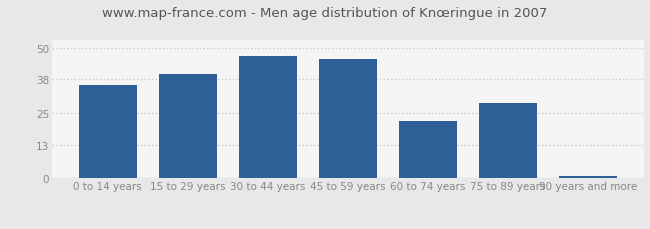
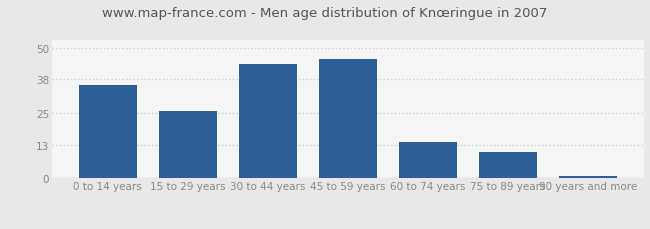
15 to 29 years: 40 -> 26
30 to 44 years: 47 -> 44
60 to 74 years: 22 -> 14
75 to 89 years: 29 -> 10
